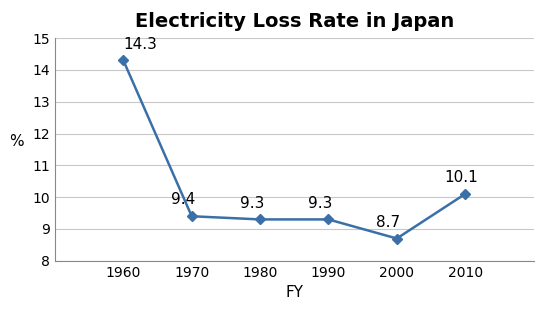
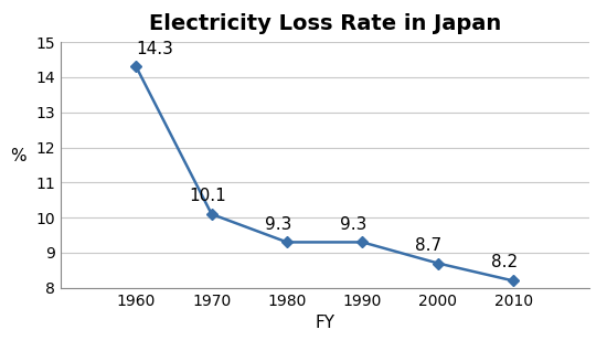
1970: 9.4 -> 10.1
2010: 10.1 -> 8.2
